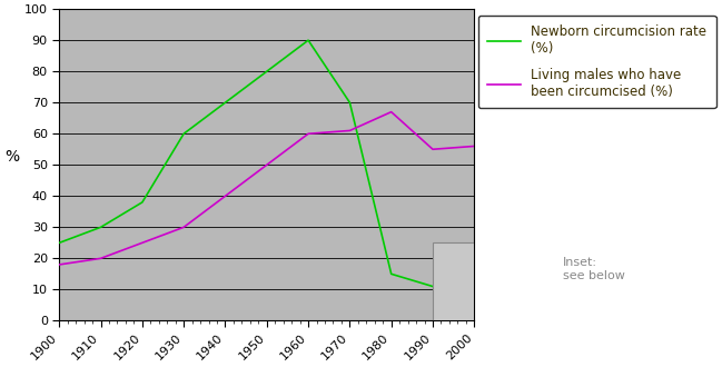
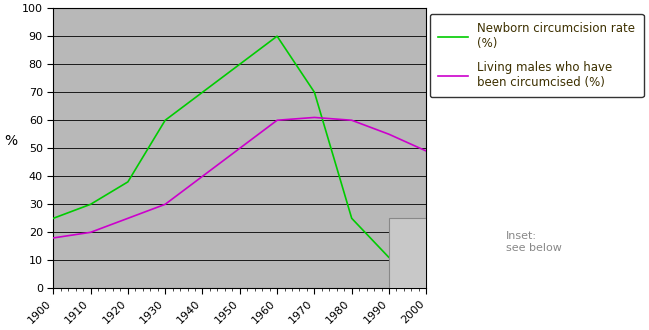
Newborn circumcision rate (%)/1980: 15 -> 25
Living males who have been circumcised (%)/1980: 67 -> 60
Living males who have been circumcised (%)/2000: 56 -> 49
